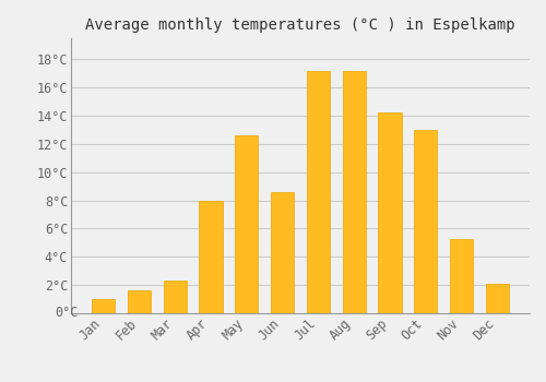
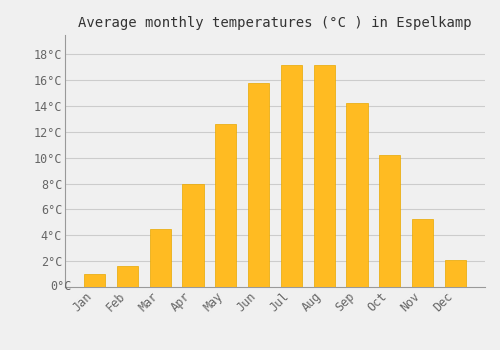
Mar: 2.3°C -> 4.5°C
Jun: 8.6°C -> 15.8°C
Oct: 13.0°C -> 10.2°C
